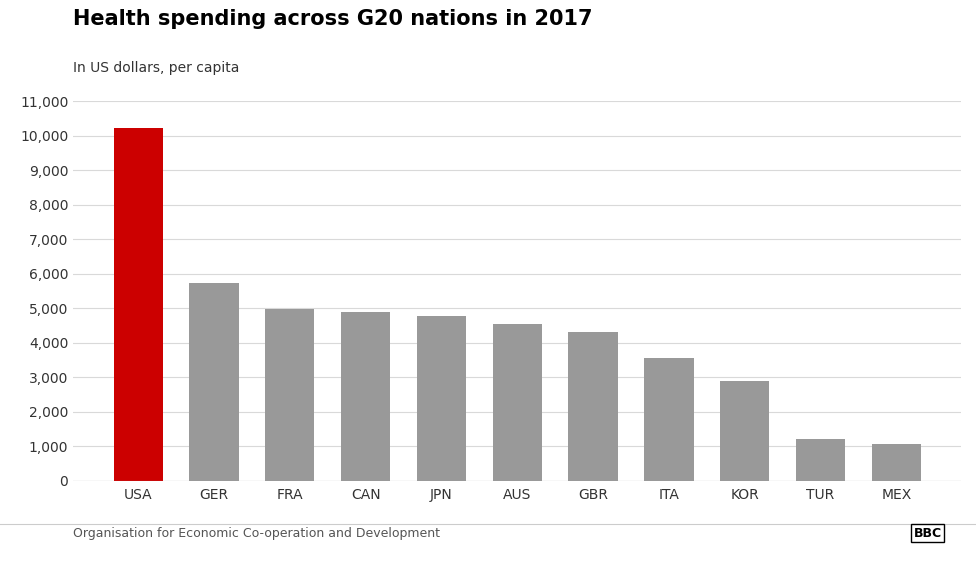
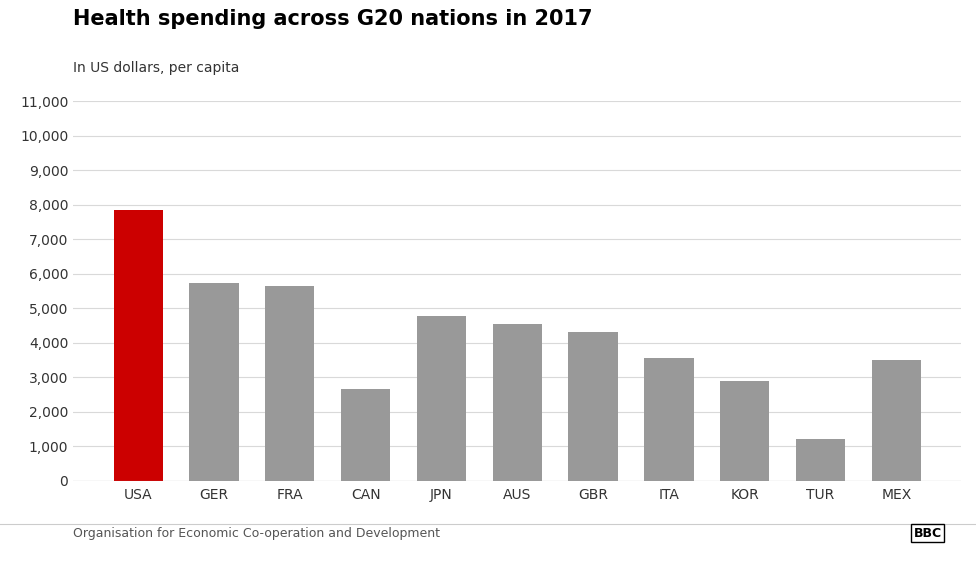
USA: 10,220 -> 7,850
FRA: 4,960 -> 5,650
CAN: 4,900 -> 2,650
MEX: 1,050 -> 3,500
